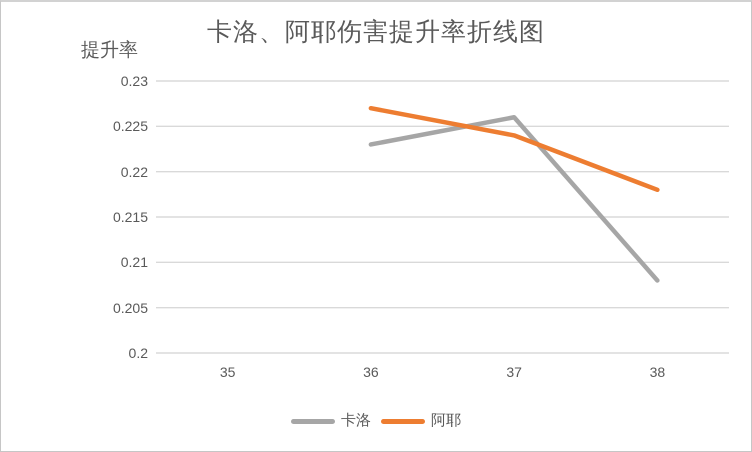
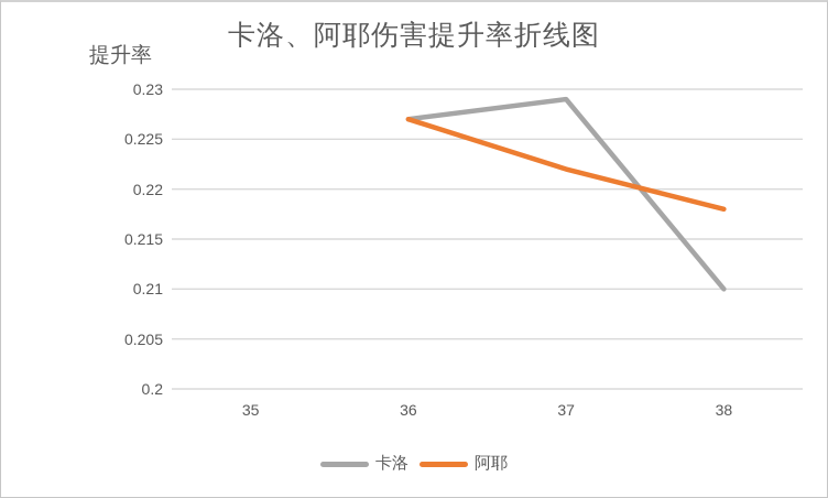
卡洛/36: 0.223 -> 0.227
卡洛/37: 0.226 -> 0.229
阿耶/37: 0.224 -> 0.222
卡洛/38: 0.208 -> 0.210
